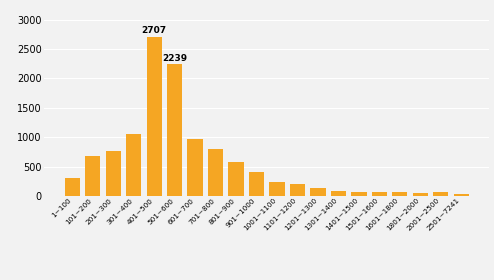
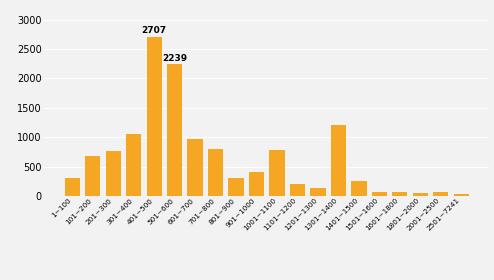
801~900: 570 -> 300
1001~1100: 240 -> 780
1301~1400: 90 -> 1200
1401~1500: 60 -> 260
